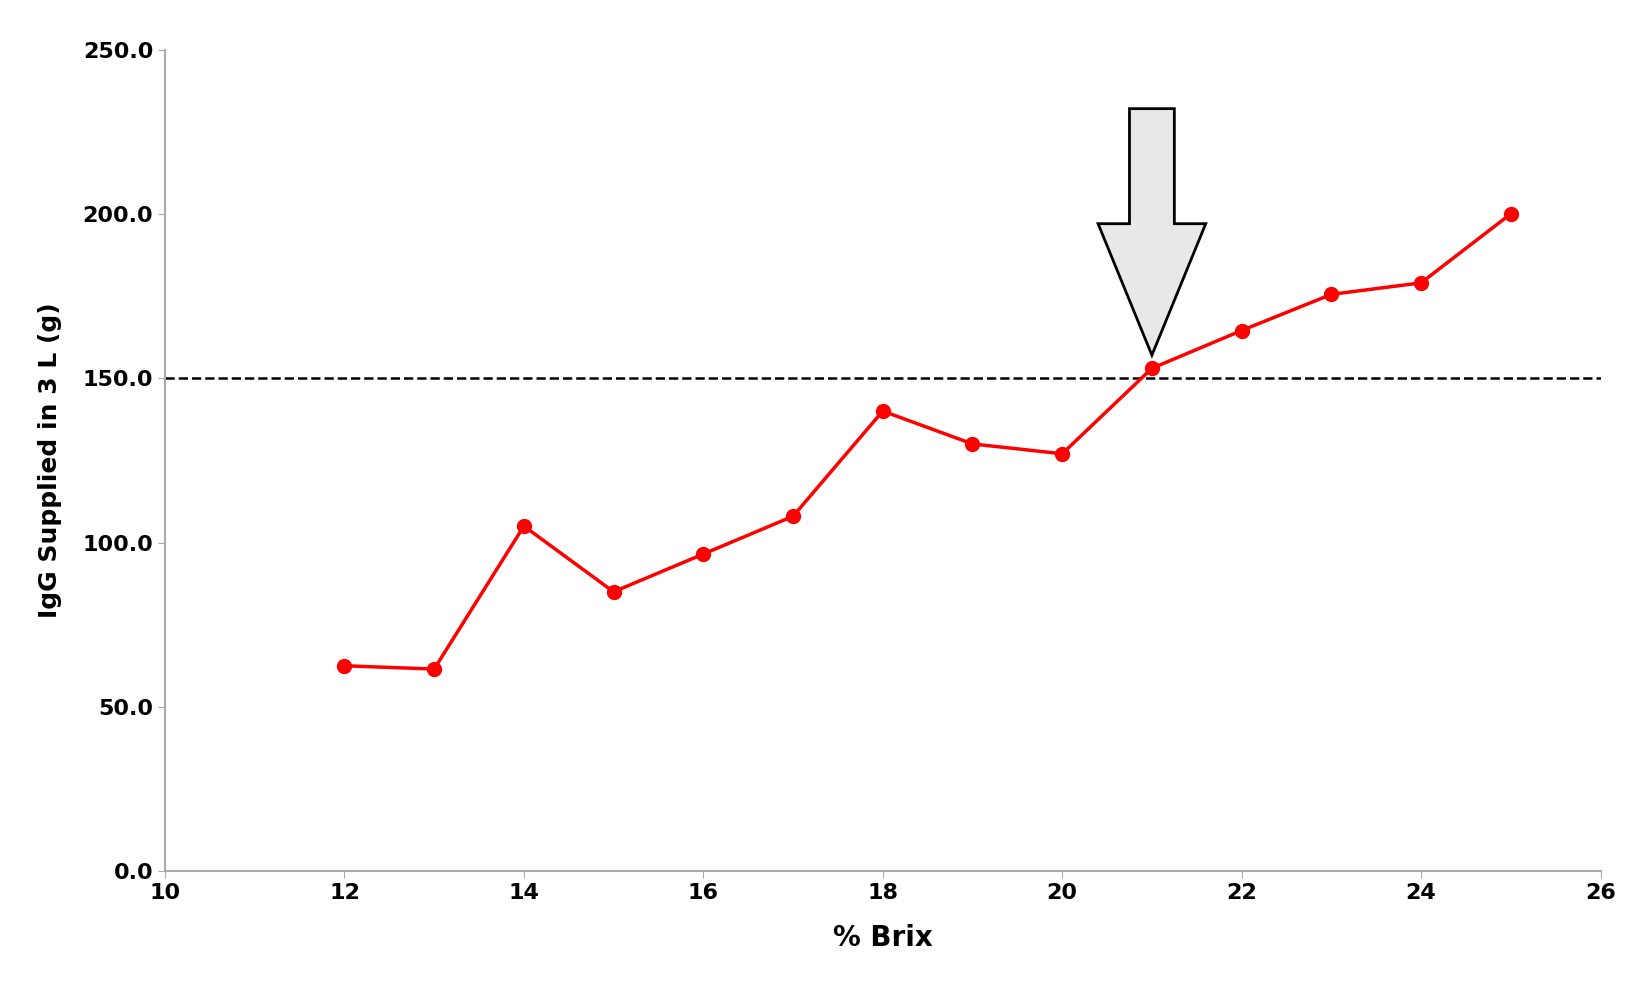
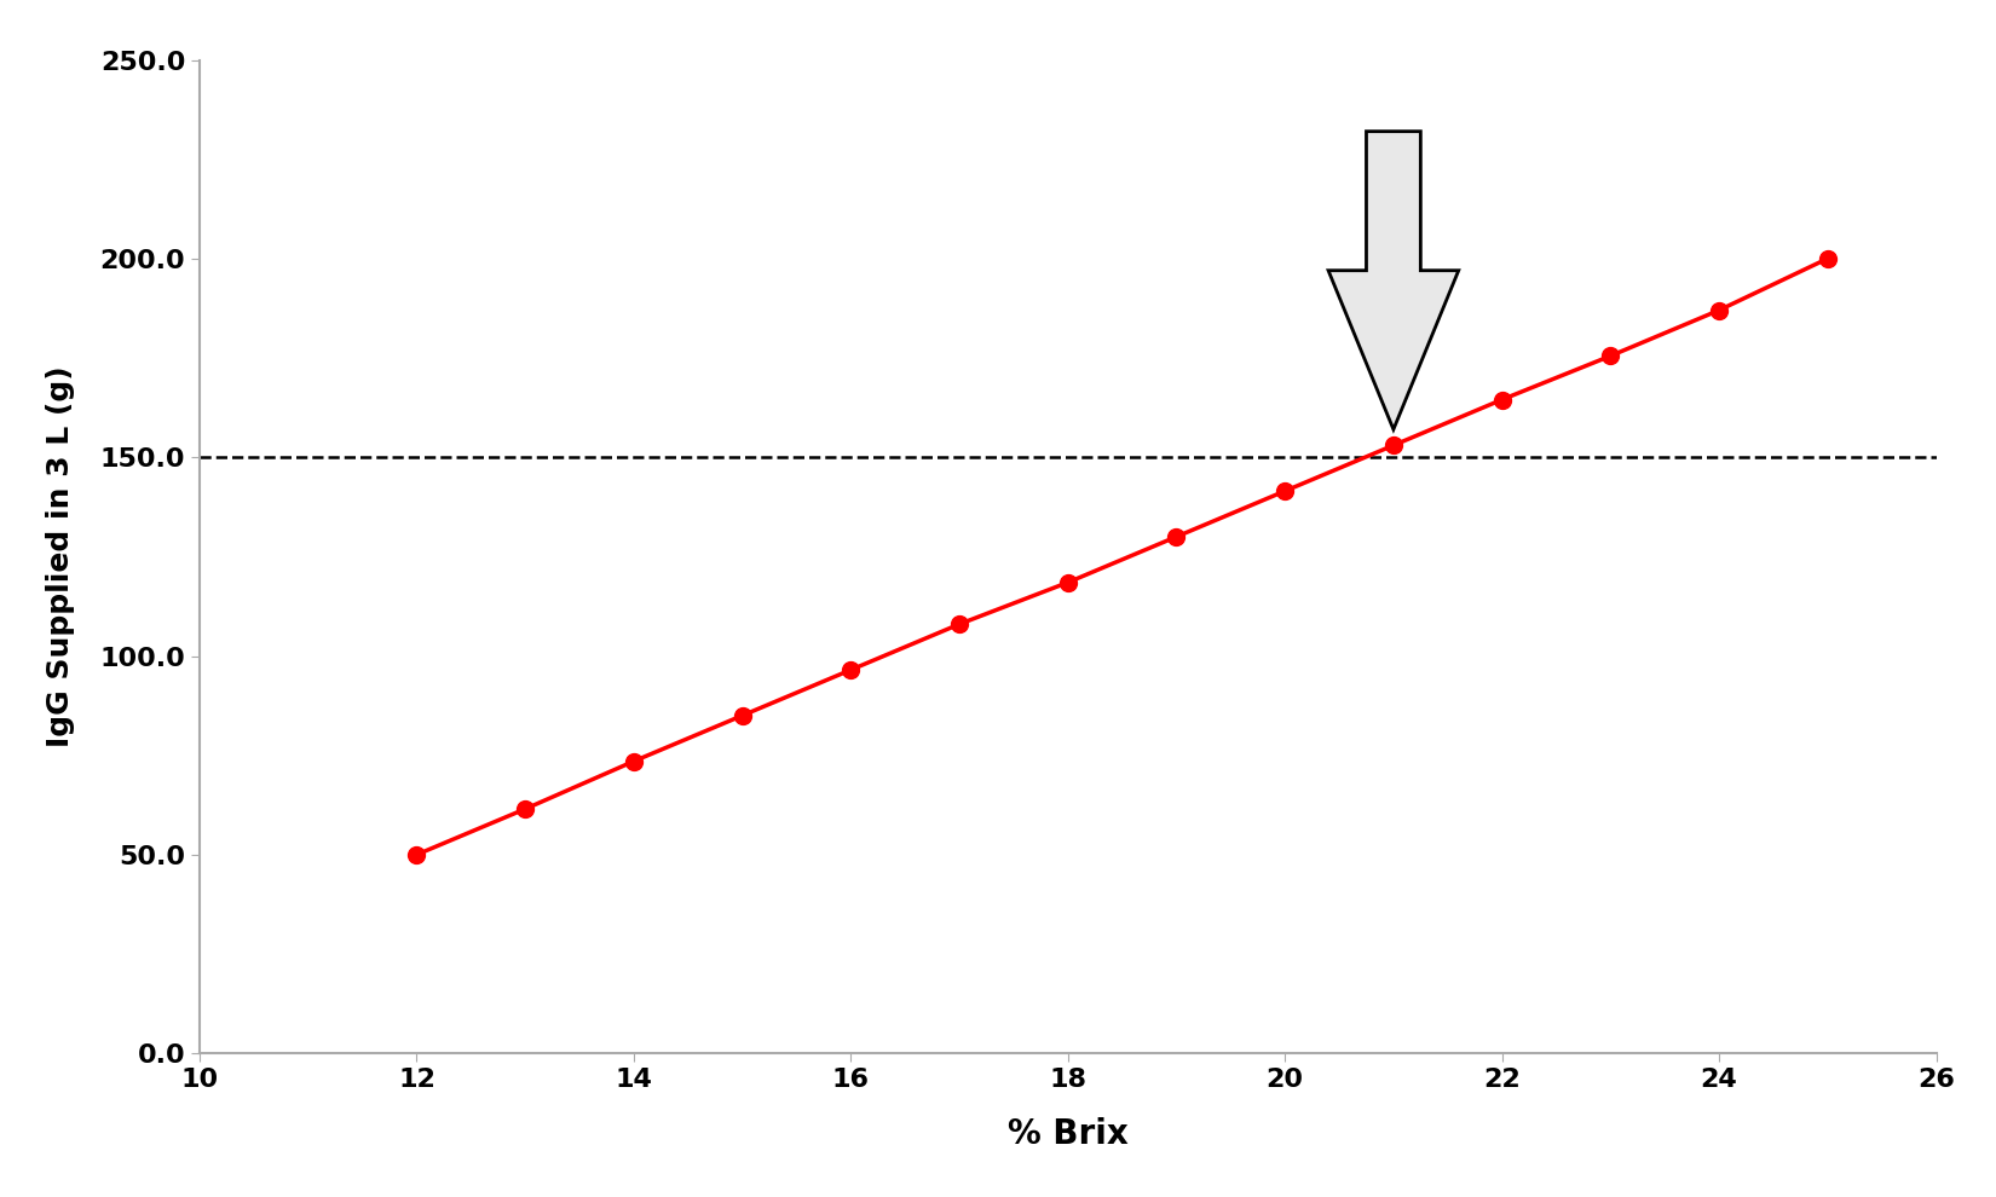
12: 62.5 -> 50.0
14: 105.0 -> 73.5
18: 140.0 -> 118.5
20: 127.0 -> 141.5
24: 179.0 -> 187.0
